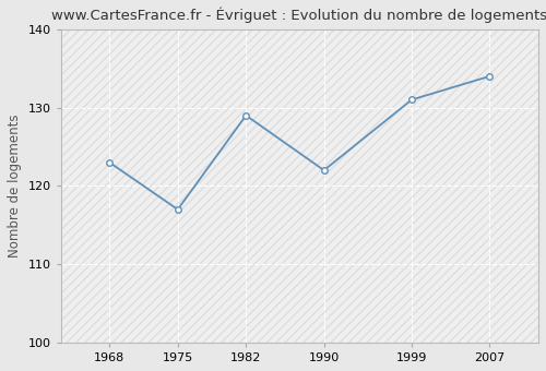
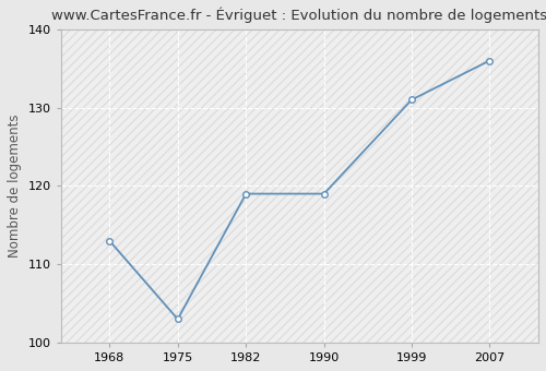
1968: 123 -> 113
1975: 117 -> 103
1982: 129 -> 119
1990: 122 -> 119
2007: 134 -> 136
